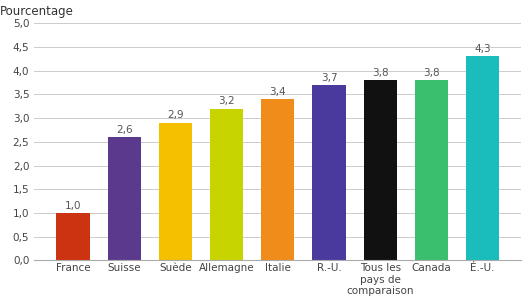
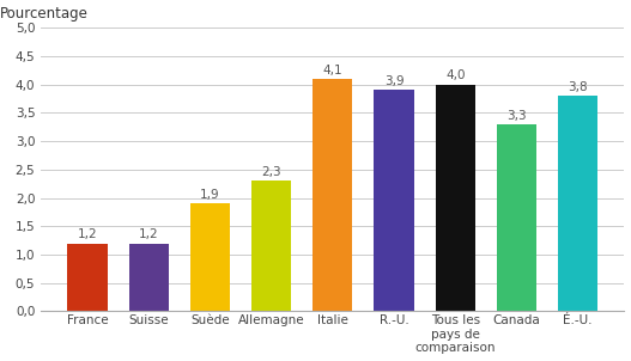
France: 1,0 -> 1,2
Suisse: 2,6 -> 1,2
Suède: 2,9 -> 1,9
Allemagne: 3,2 -> 2,3
Italie: 3,4 -> 4,1
R.-U.: 3,7 -> 3,9
Tous les pays de comparaison: 3,8 -> 4,0
Canada: 3,8 -> 3,3
É.-U.: 4,3 -> 3,8
